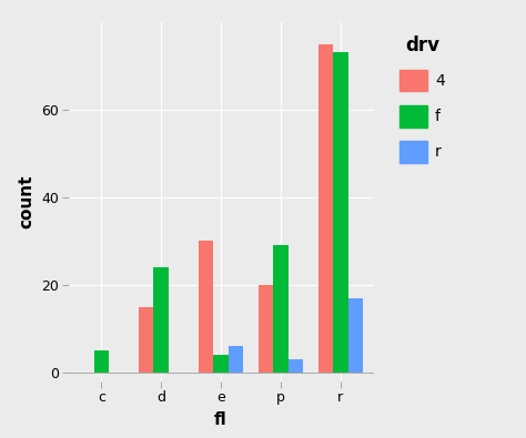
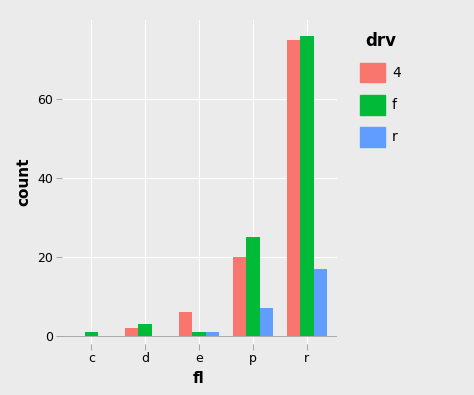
f/c: 5 -> 1
4/d: 15 -> 2
f/d: 24 -> 3
4/e: 30 -> 6
f/e: 4 -> 1
r/e: 6 -> 1
f/p: 29 -> 25
r/p: 3 -> 7
f/r: 73 -> 76
